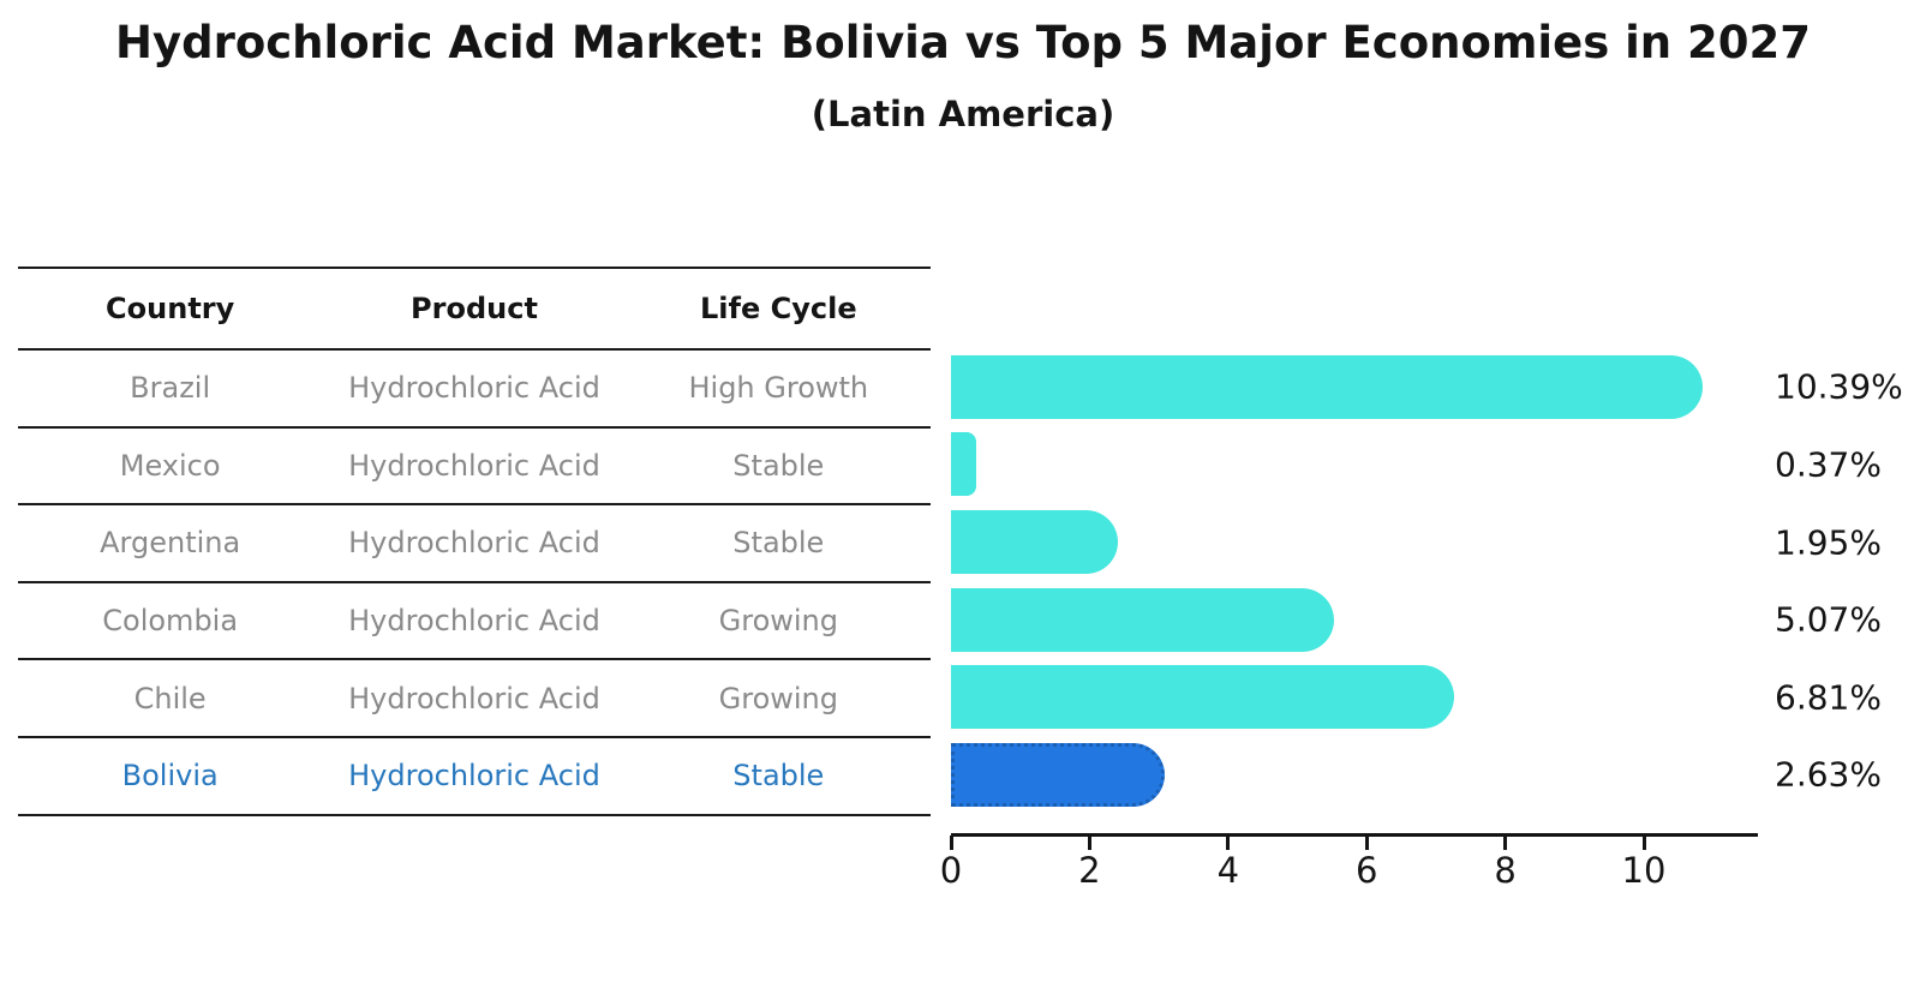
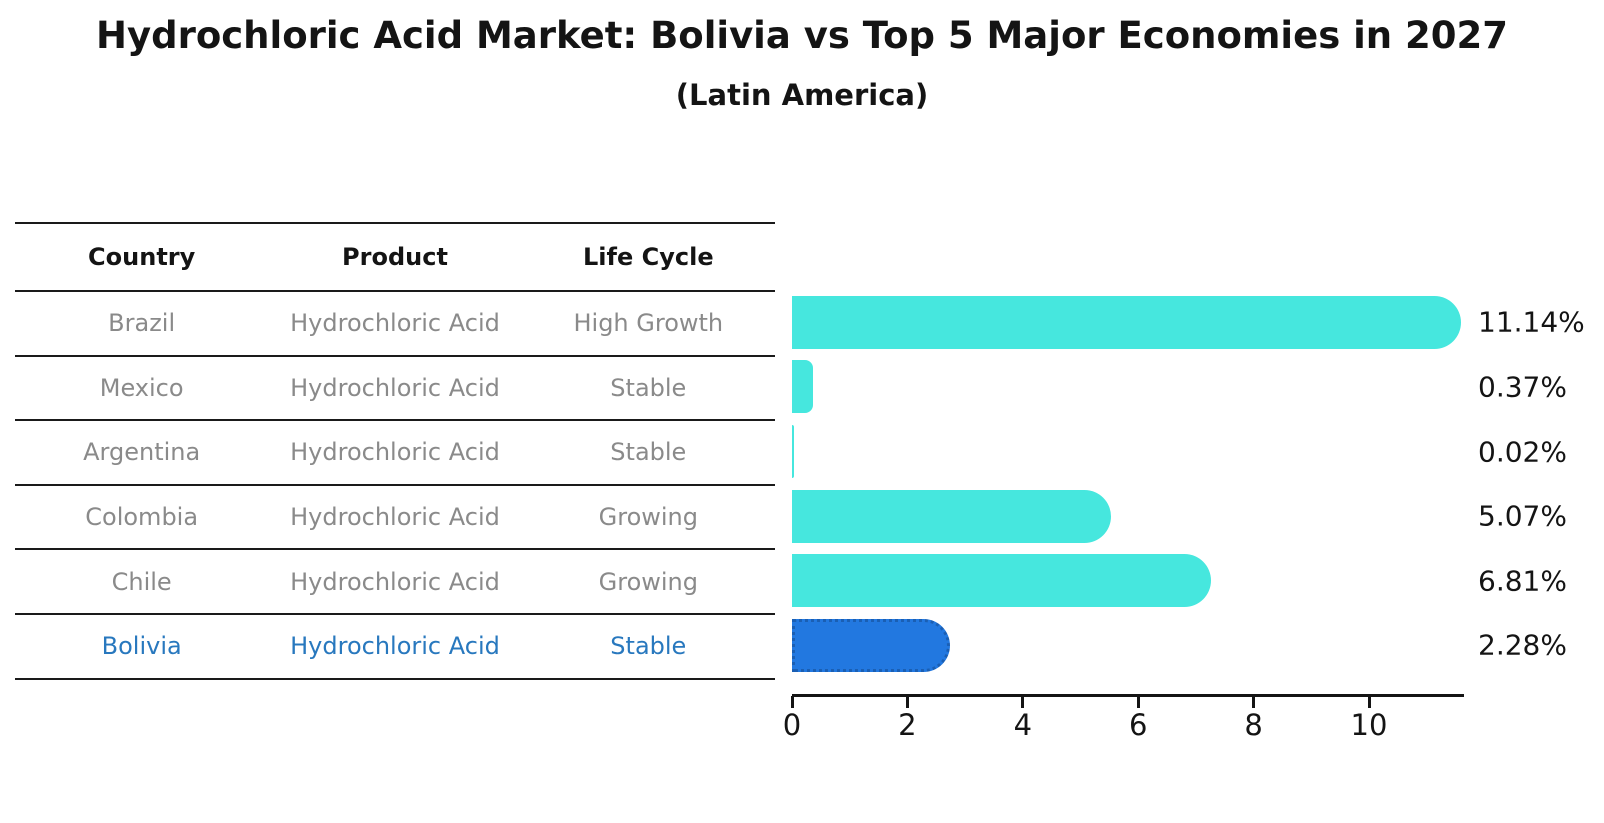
Brazil: 10.39% -> 11.14%
Argentina: 1.95% -> 0.02%
Bolivia: 2.63% -> 2.28%
